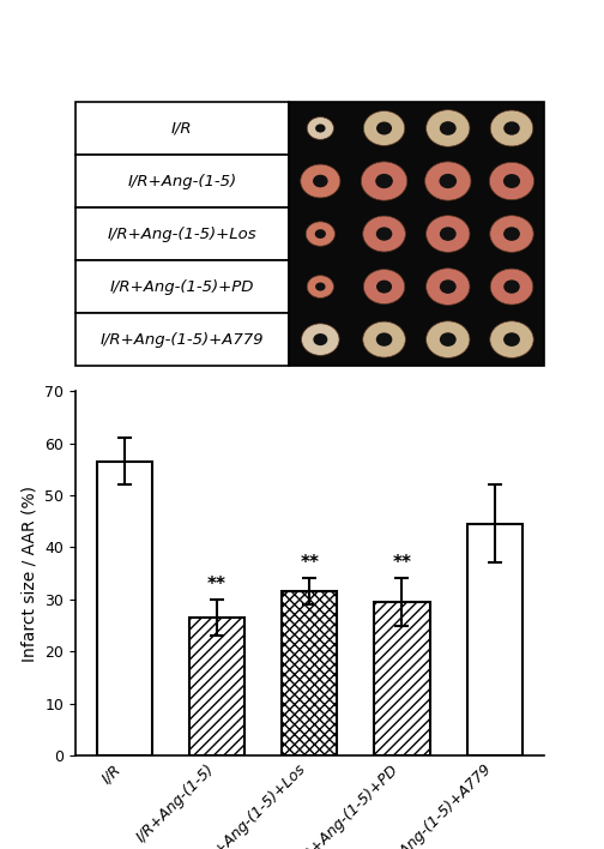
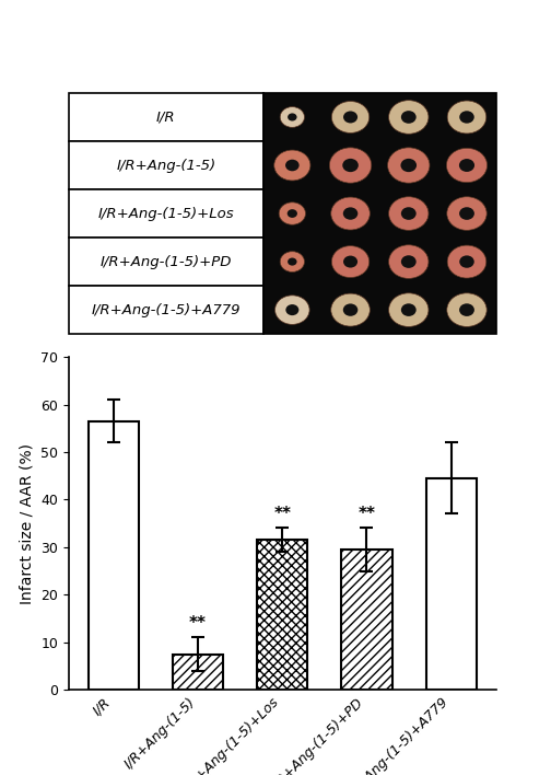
I/R+Ang-(1-5): 26.5 -> 7.5
